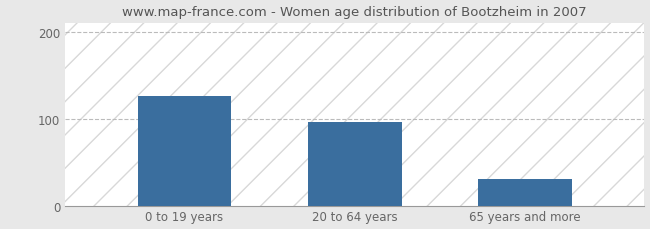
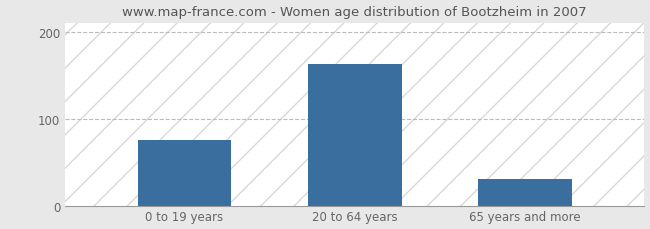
0 to 19 years: 126 -> 75
20 to 64 years: 96 -> 163
